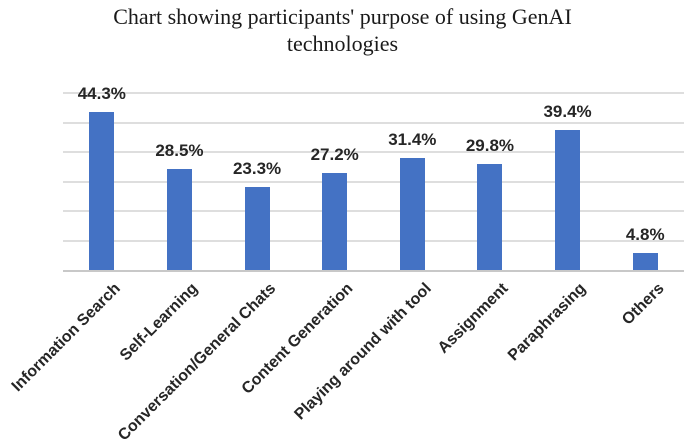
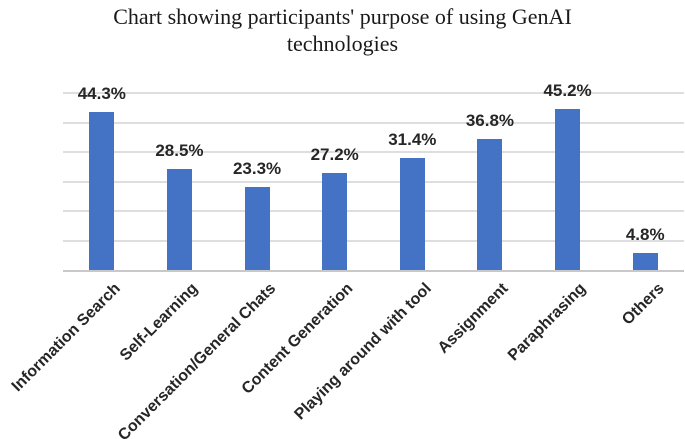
Assignment: 29.8% -> 36.8%
Paraphrasing: 39.4% -> 45.2%
